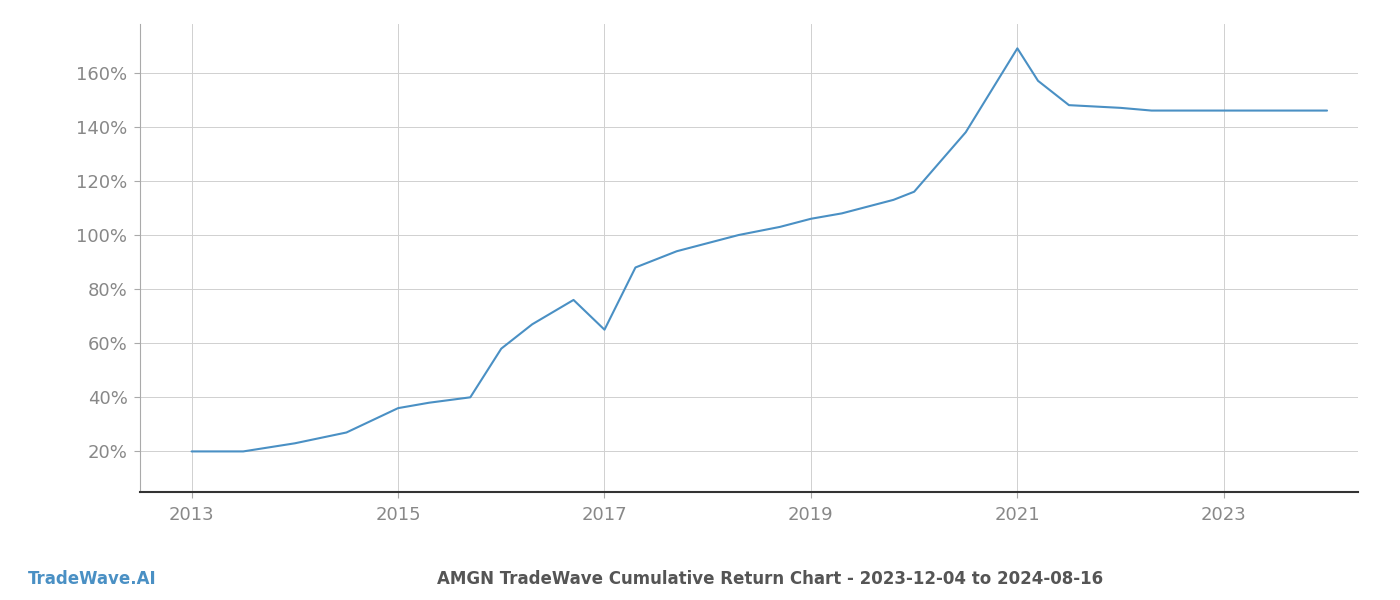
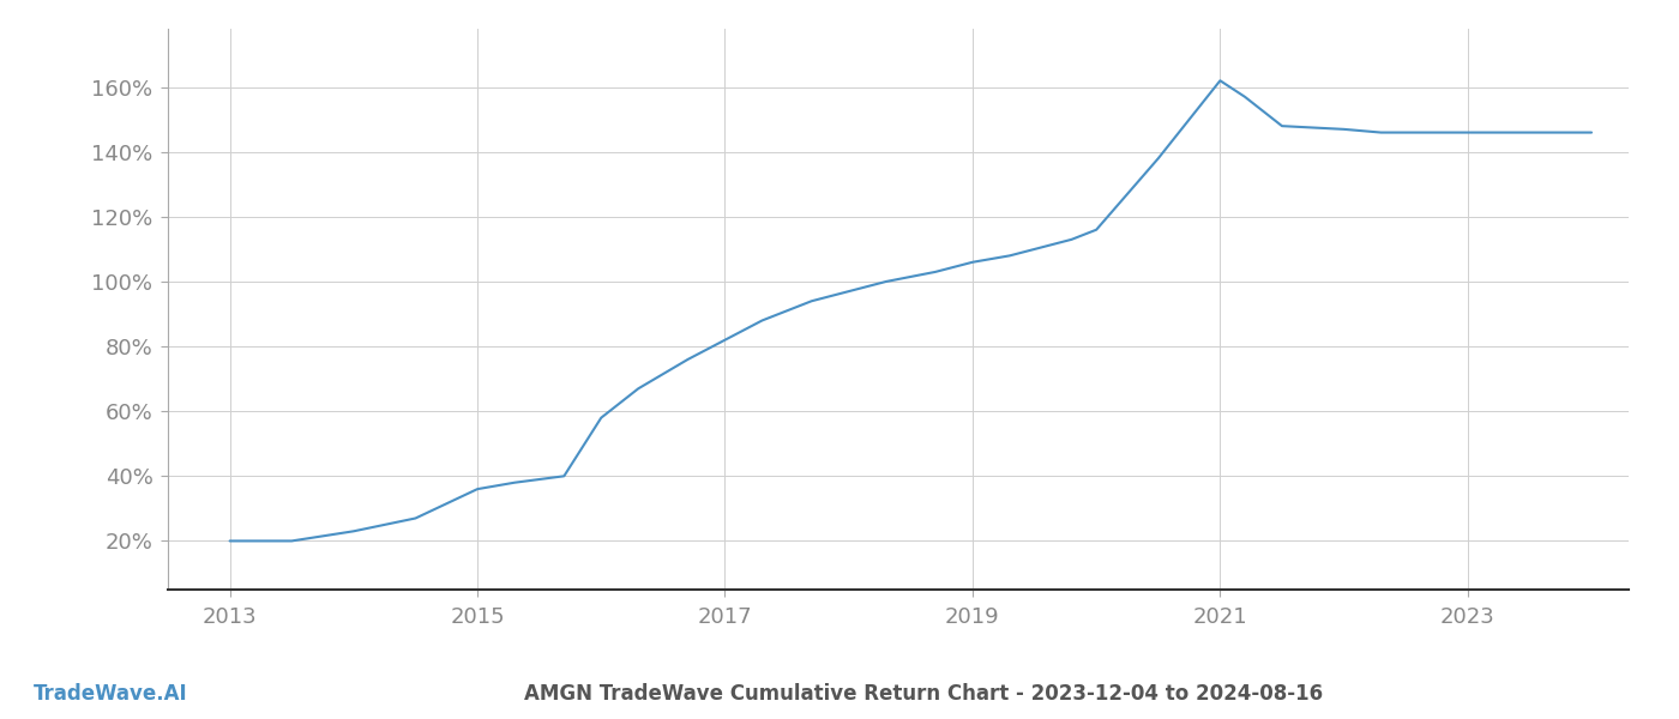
2017: 65% -> 82%
2021: 169% -> 162%
